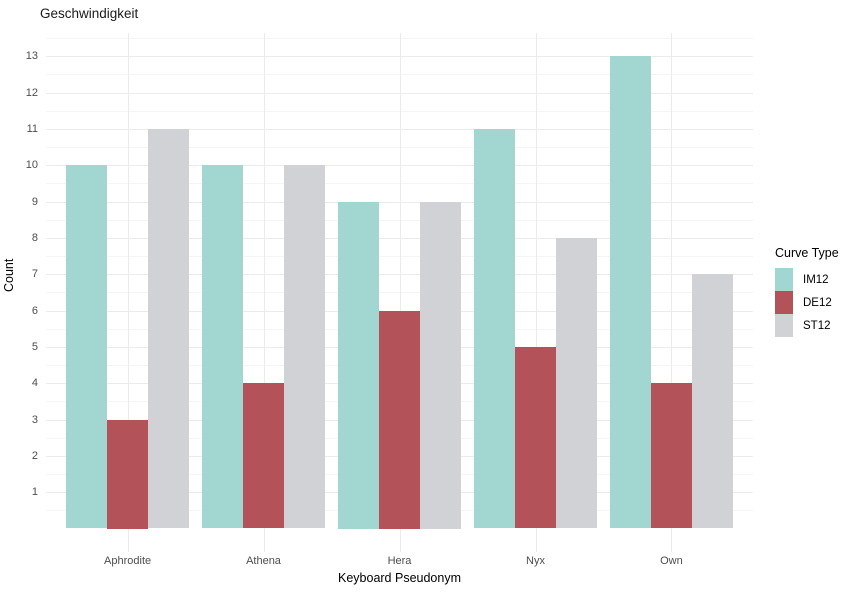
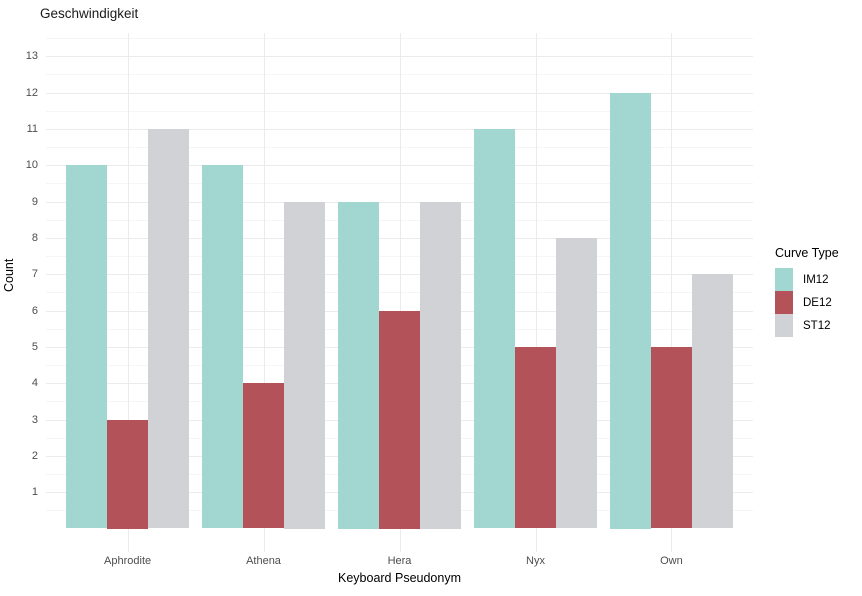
ST12/Athena: 10 -> 9
IM12/Own: 13 -> 12
DE12/Own: 4 -> 5
